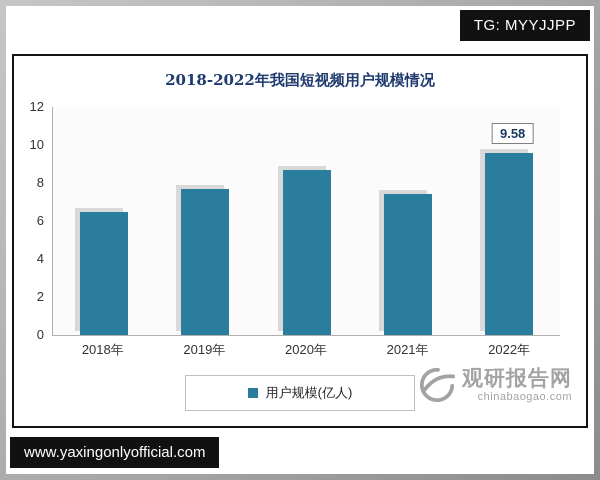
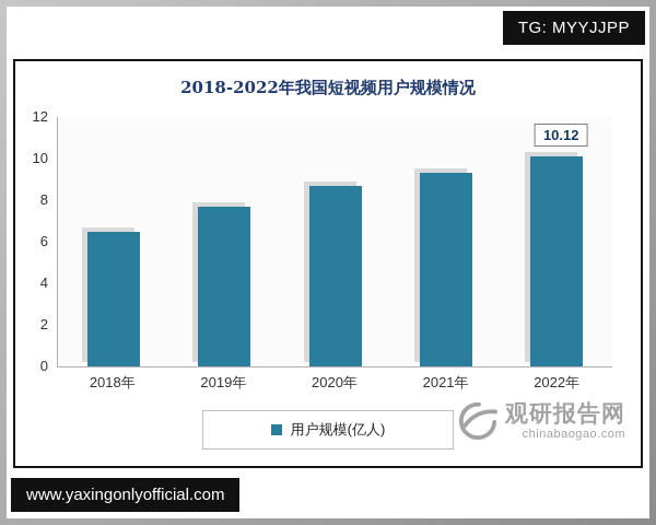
2021年: 7.4 -> 9.3
2022年: 9.58 -> 10.12
